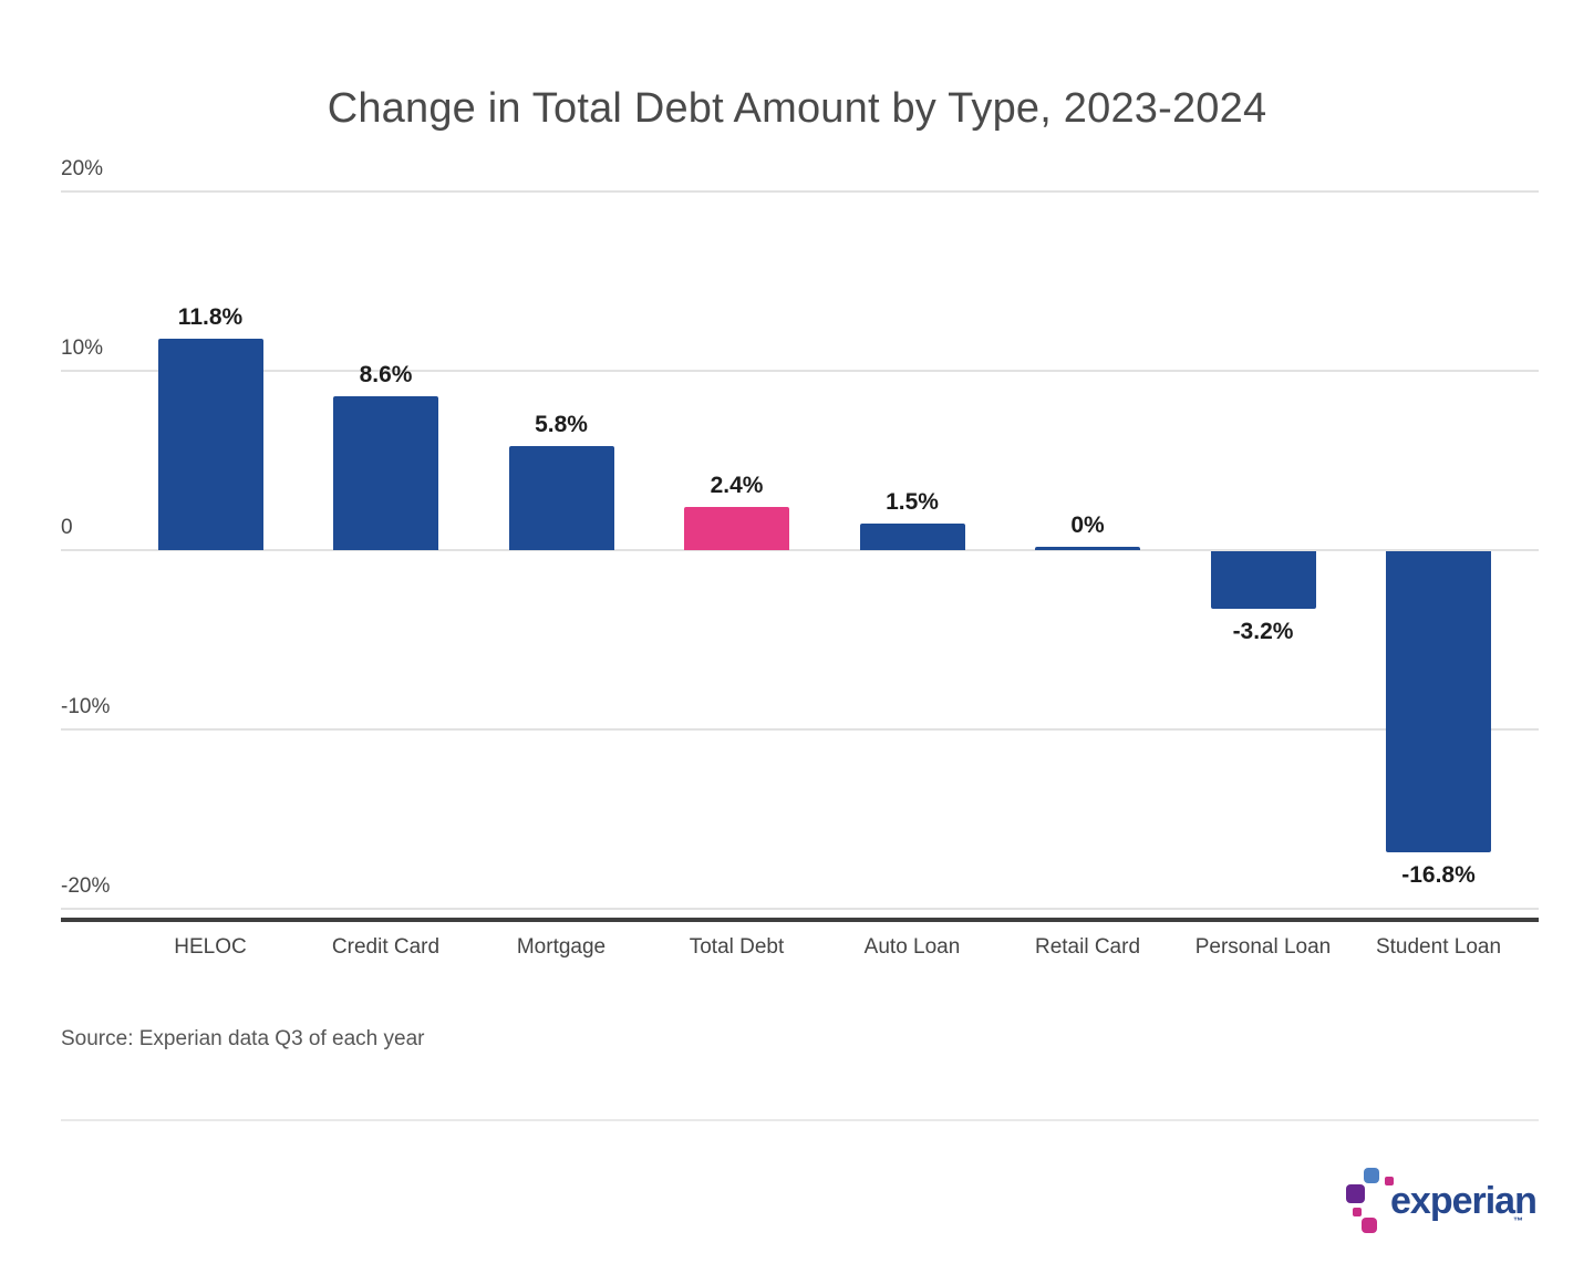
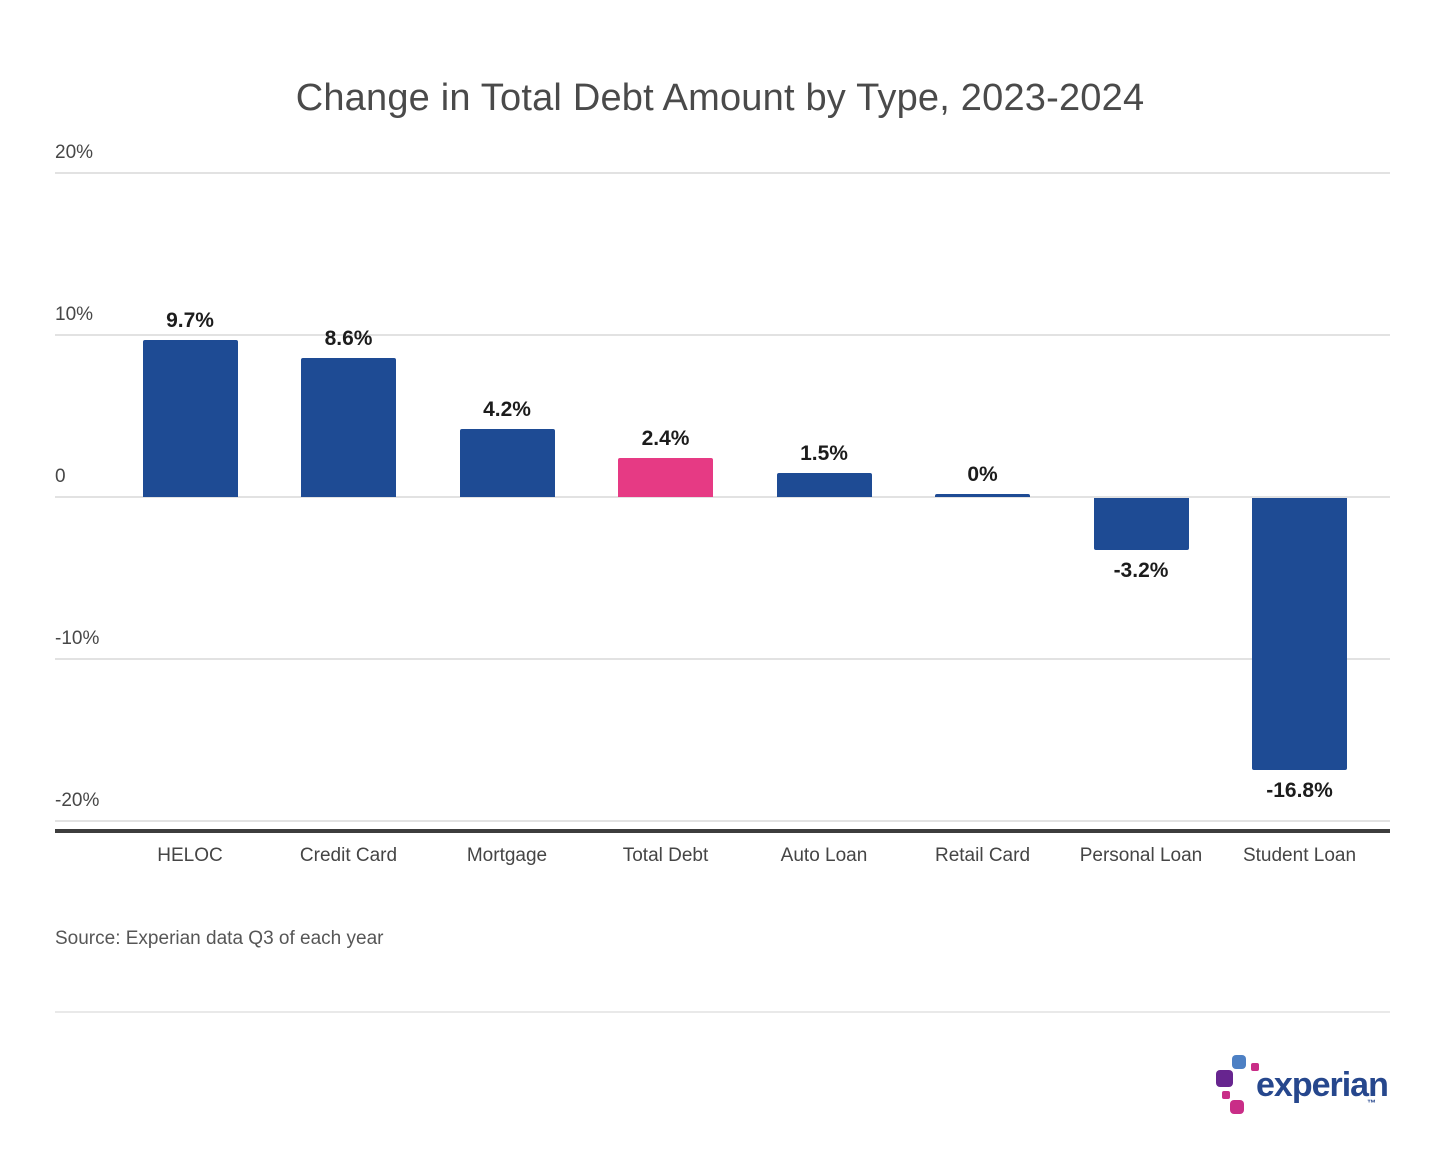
HELOC: 11.8% -> 9.7%
Mortgage: 5.8% -> 4.2%
